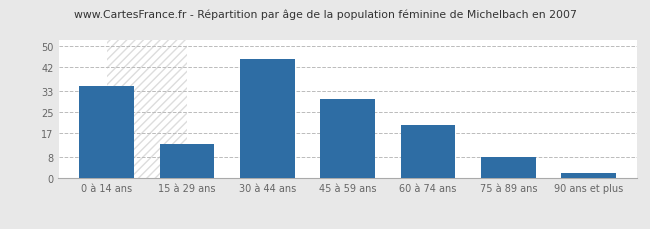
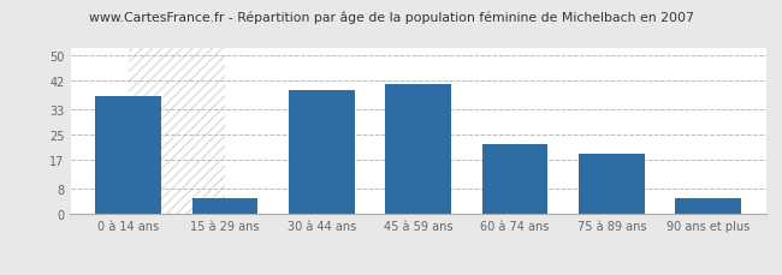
0 à 14 ans: 35 -> 37
15 à 29 ans: 13 -> 5
30 à 44 ans: 45 -> 39
45 à 59 ans: 30 -> 41
60 à 74 ans: 20 -> 22
75 à 89 ans: 8 -> 19
90 ans et plus: 2 -> 5
